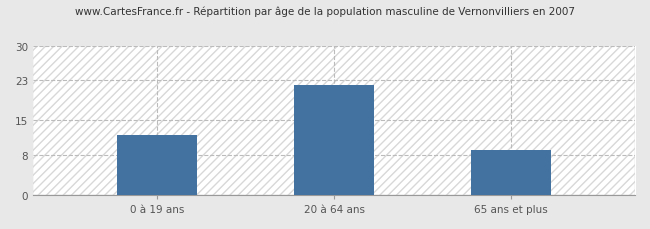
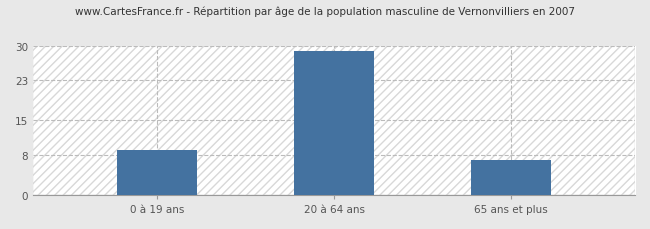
0 à 19 ans: 12 -> 9
20 à 64 ans: 22 -> 29
65 ans et plus: 9 -> 7
